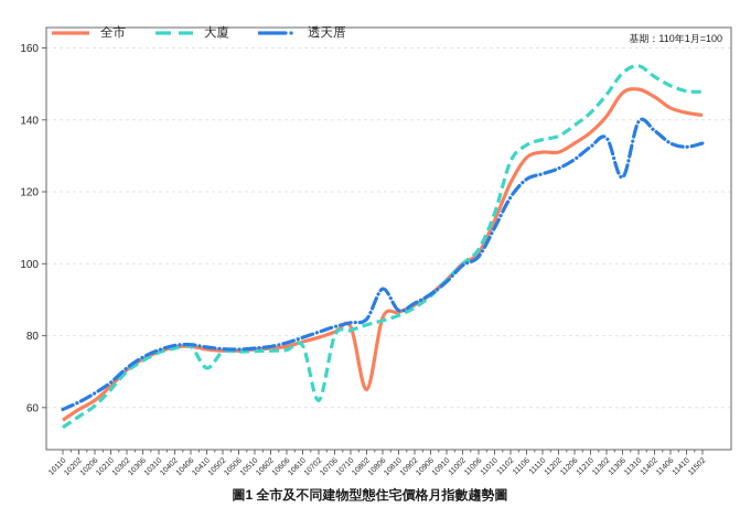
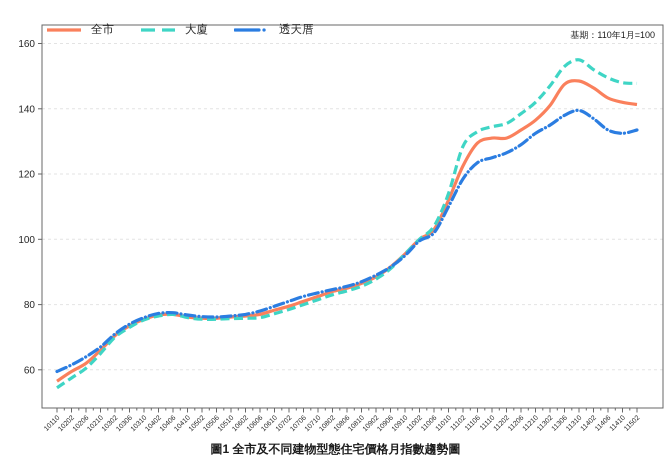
大廈/10410: 71 -> 76
大廈/10702: 62 -> 78
全市/10802: 65 -> 84
透天厝/10806: 93 -> 86
透天厝/11306: 124 -> 138
